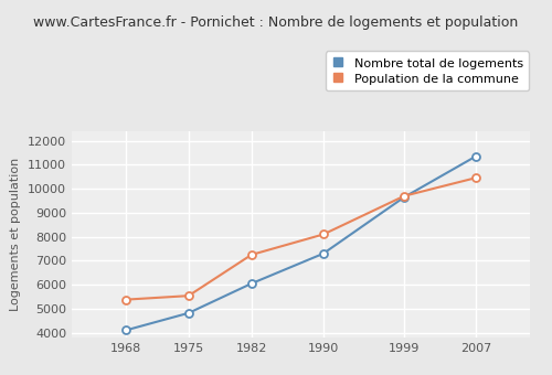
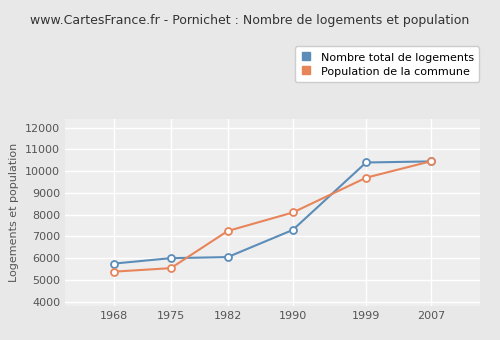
Nombre total de logements/1968: 4100 -> 5750
Nombre total de logements/1975: 4820 -> 6000
Nombre total de logements/1999: 9650 -> 10400
Nombre total de logements/2007: 11360 -> 10450
